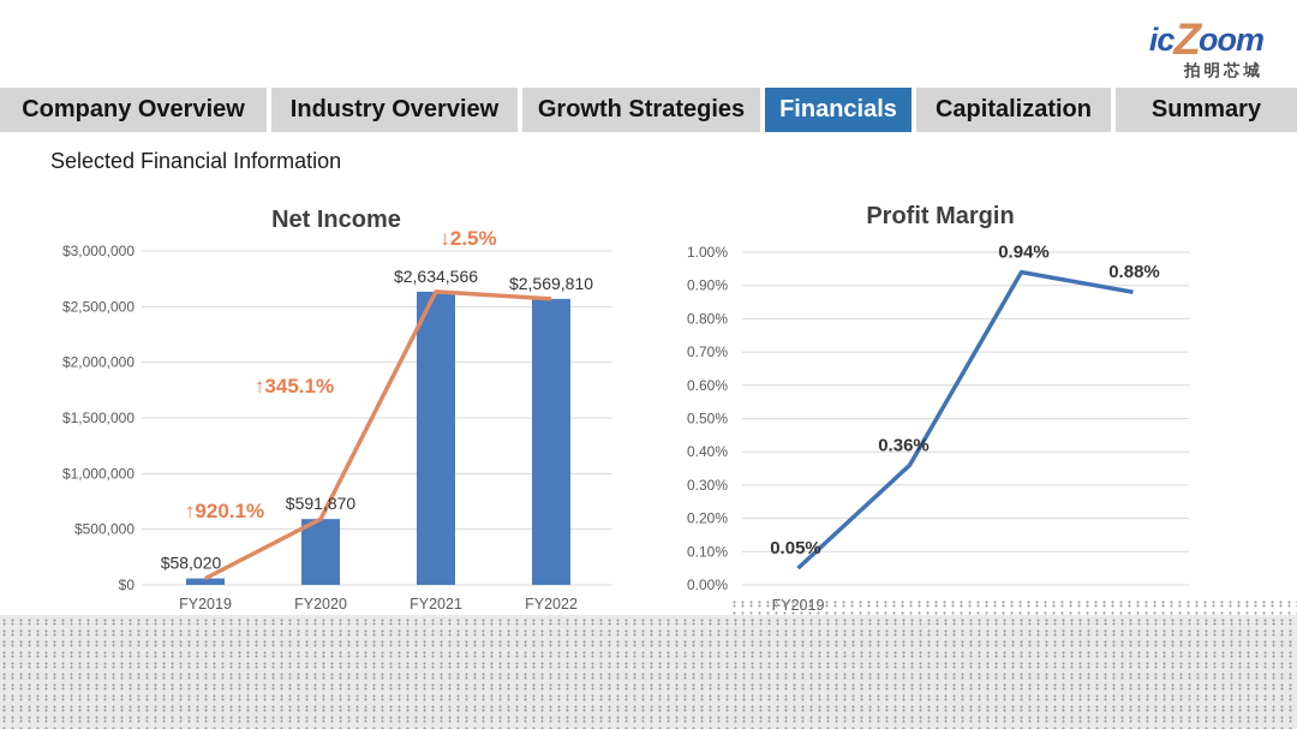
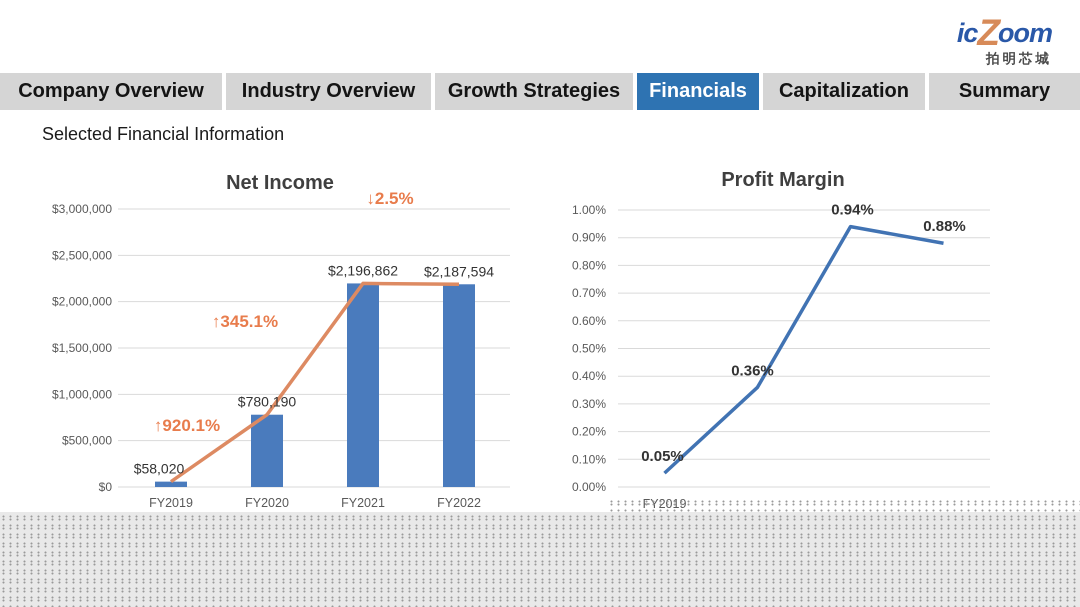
Net Income/FY2020: $591,870 -> $780,190
Net Income/FY2021: $2,634,566 -> $2,196,862
Net Income/FY2022: $2,569,810 -> $2,187,594
